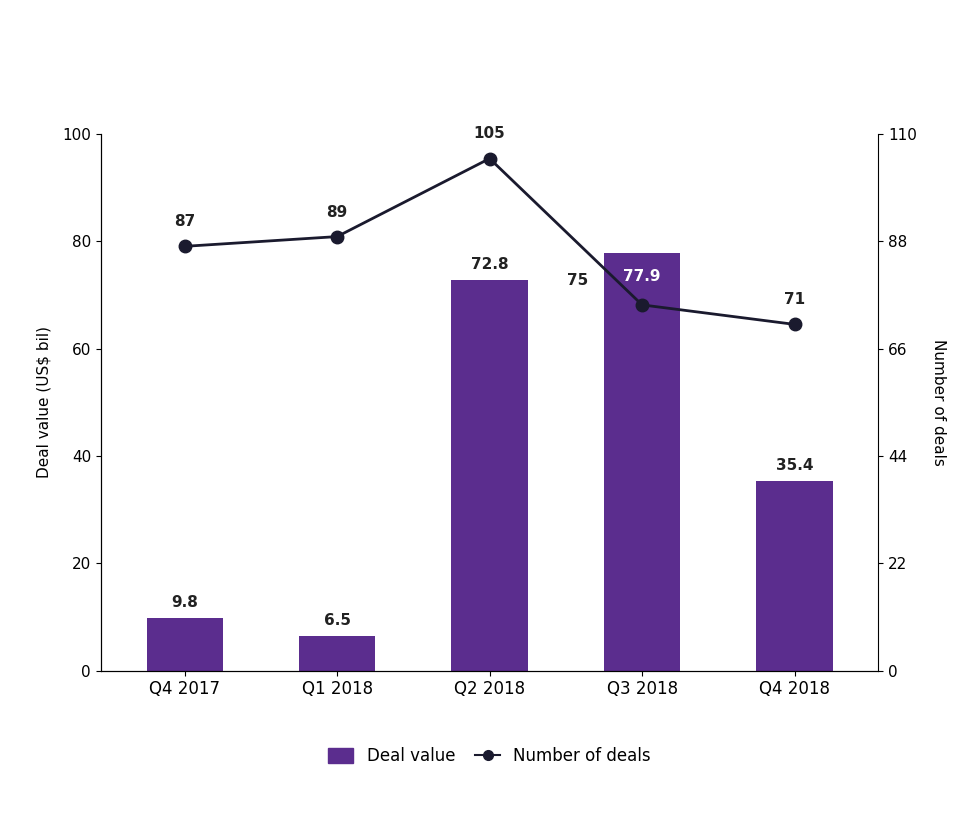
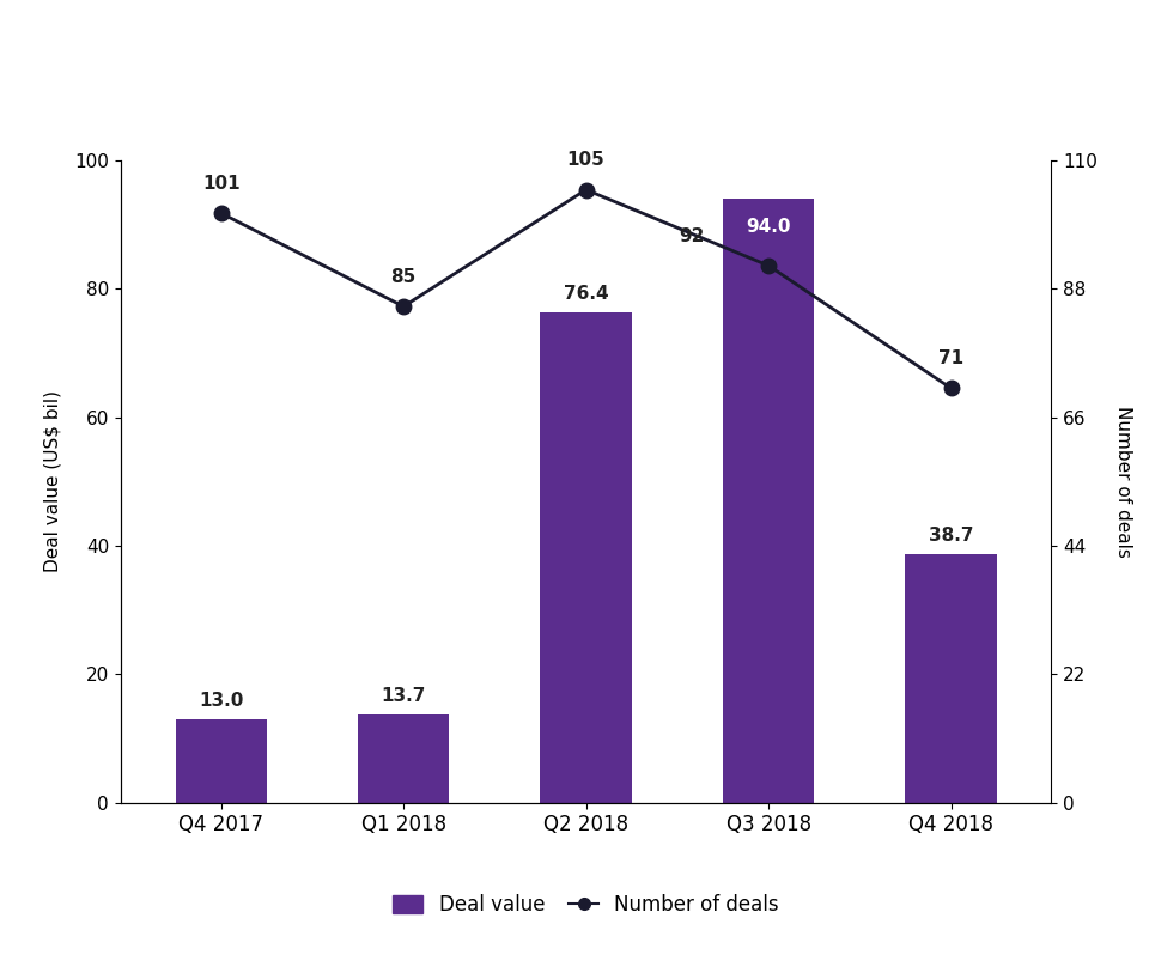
Deal value/Q4 2017: 9.8 -> 13.0
Number of deals/Q4 2017: 87 -> 101
Deal value/Q1 2018: 6.5 -> 13.7
Number of deals/Q1 2018: 89 -> 85
Deal value/Q2 2018: 72.8 -> 76.4
Deal value/Q3 2018: 77.9 -> 94.0
Number of deals/Q3 2018: 75 -> 92
Deal value/Q4 2018: 35.4 -> 38.7
